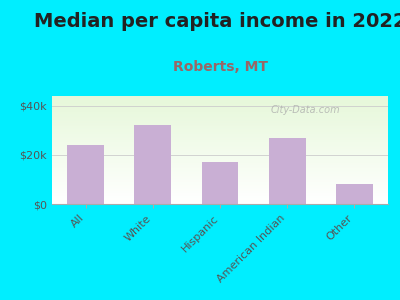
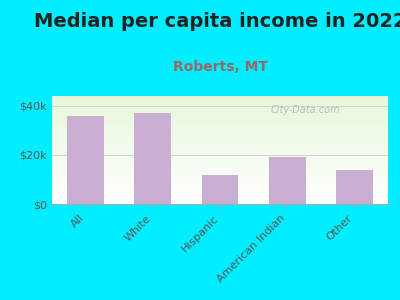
All: $24k -> $36k
White: $32k -> $37k
Hispanic: $17k -> $12k
American Indian: $27k -> $19k
Other: $8k -> $14k
